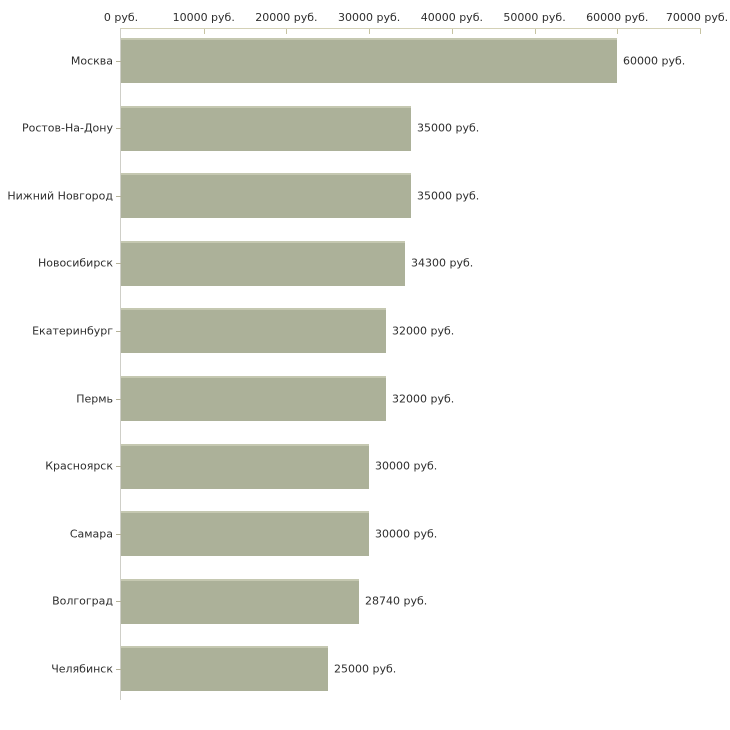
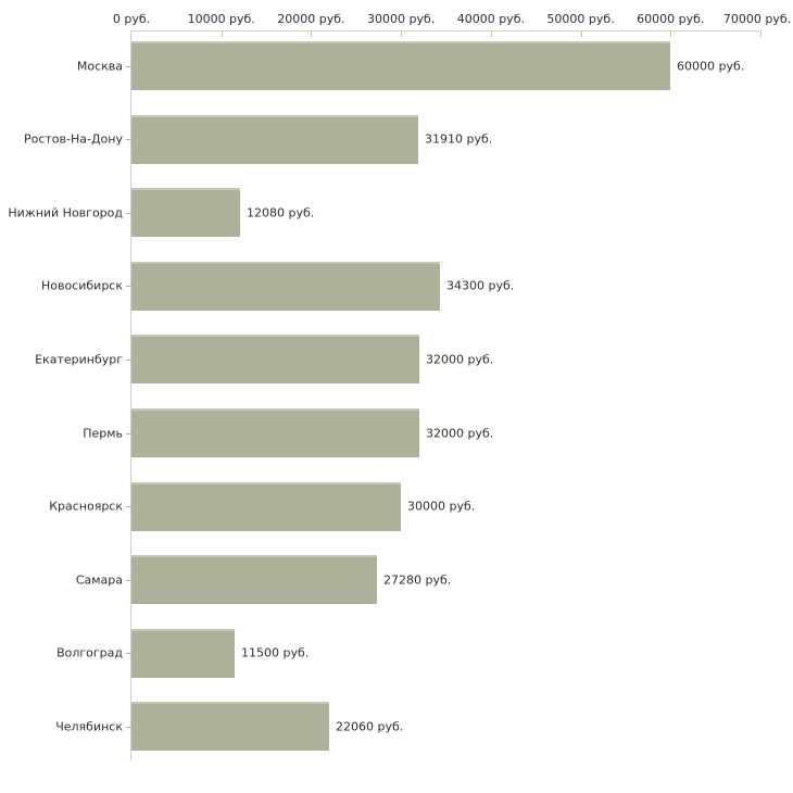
Ростов-На-Дону: 35000 -> 31910
Нижний Новгород: 35000 -> 12080
Самара: 30000 -> 27280
Волгоград: 28740 -> 11500
Челябинск: 25000 -> 22060
